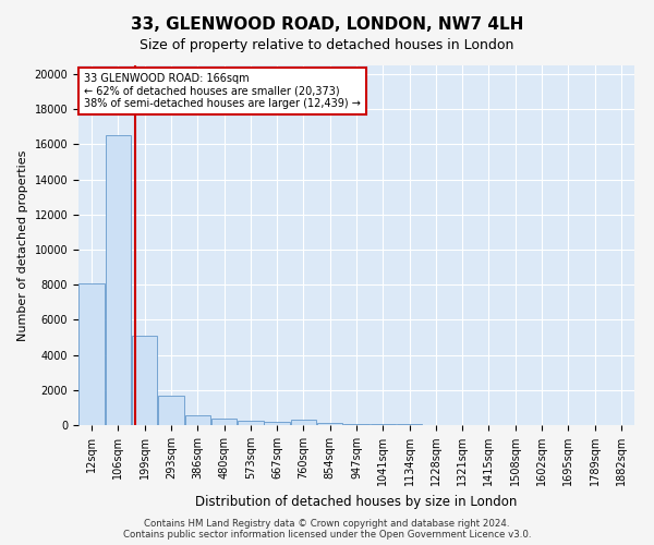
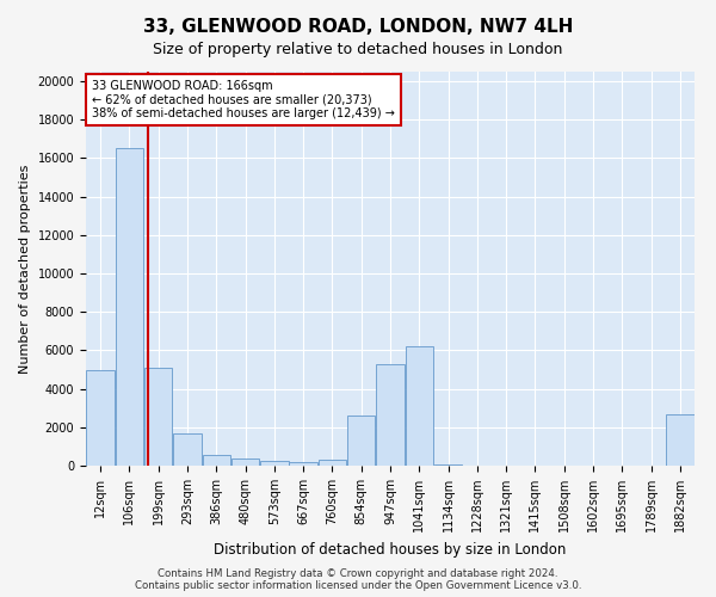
12sqm: 8100 -> 5000
854sqm: 100 -> 2600
947sqm: 100 -> 5300
1041sqm: 100 -> 6200
1882sqm: 0 -> 2700
